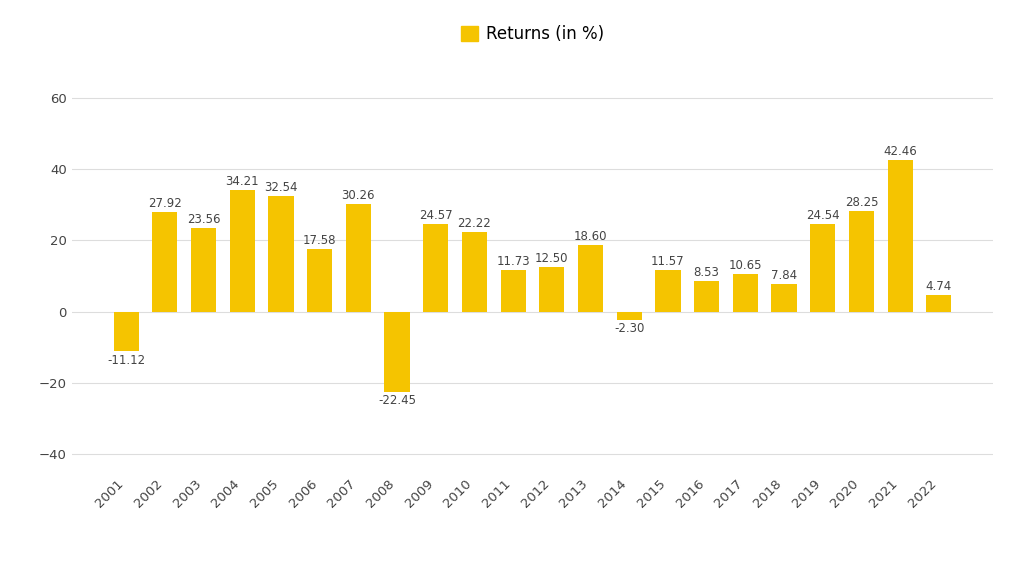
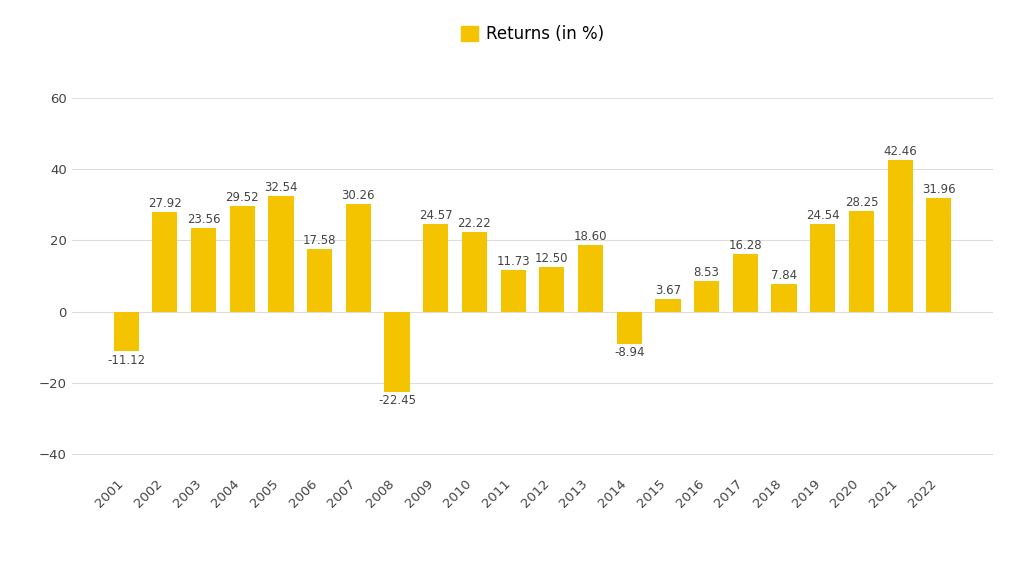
2004: 34.21 -> 29.52
2014: -2.30 -> -8.94
2015: 11.57 -> 3.67
2017: 10.65 -> 16.28
2022: 4.74 -> 31.96
